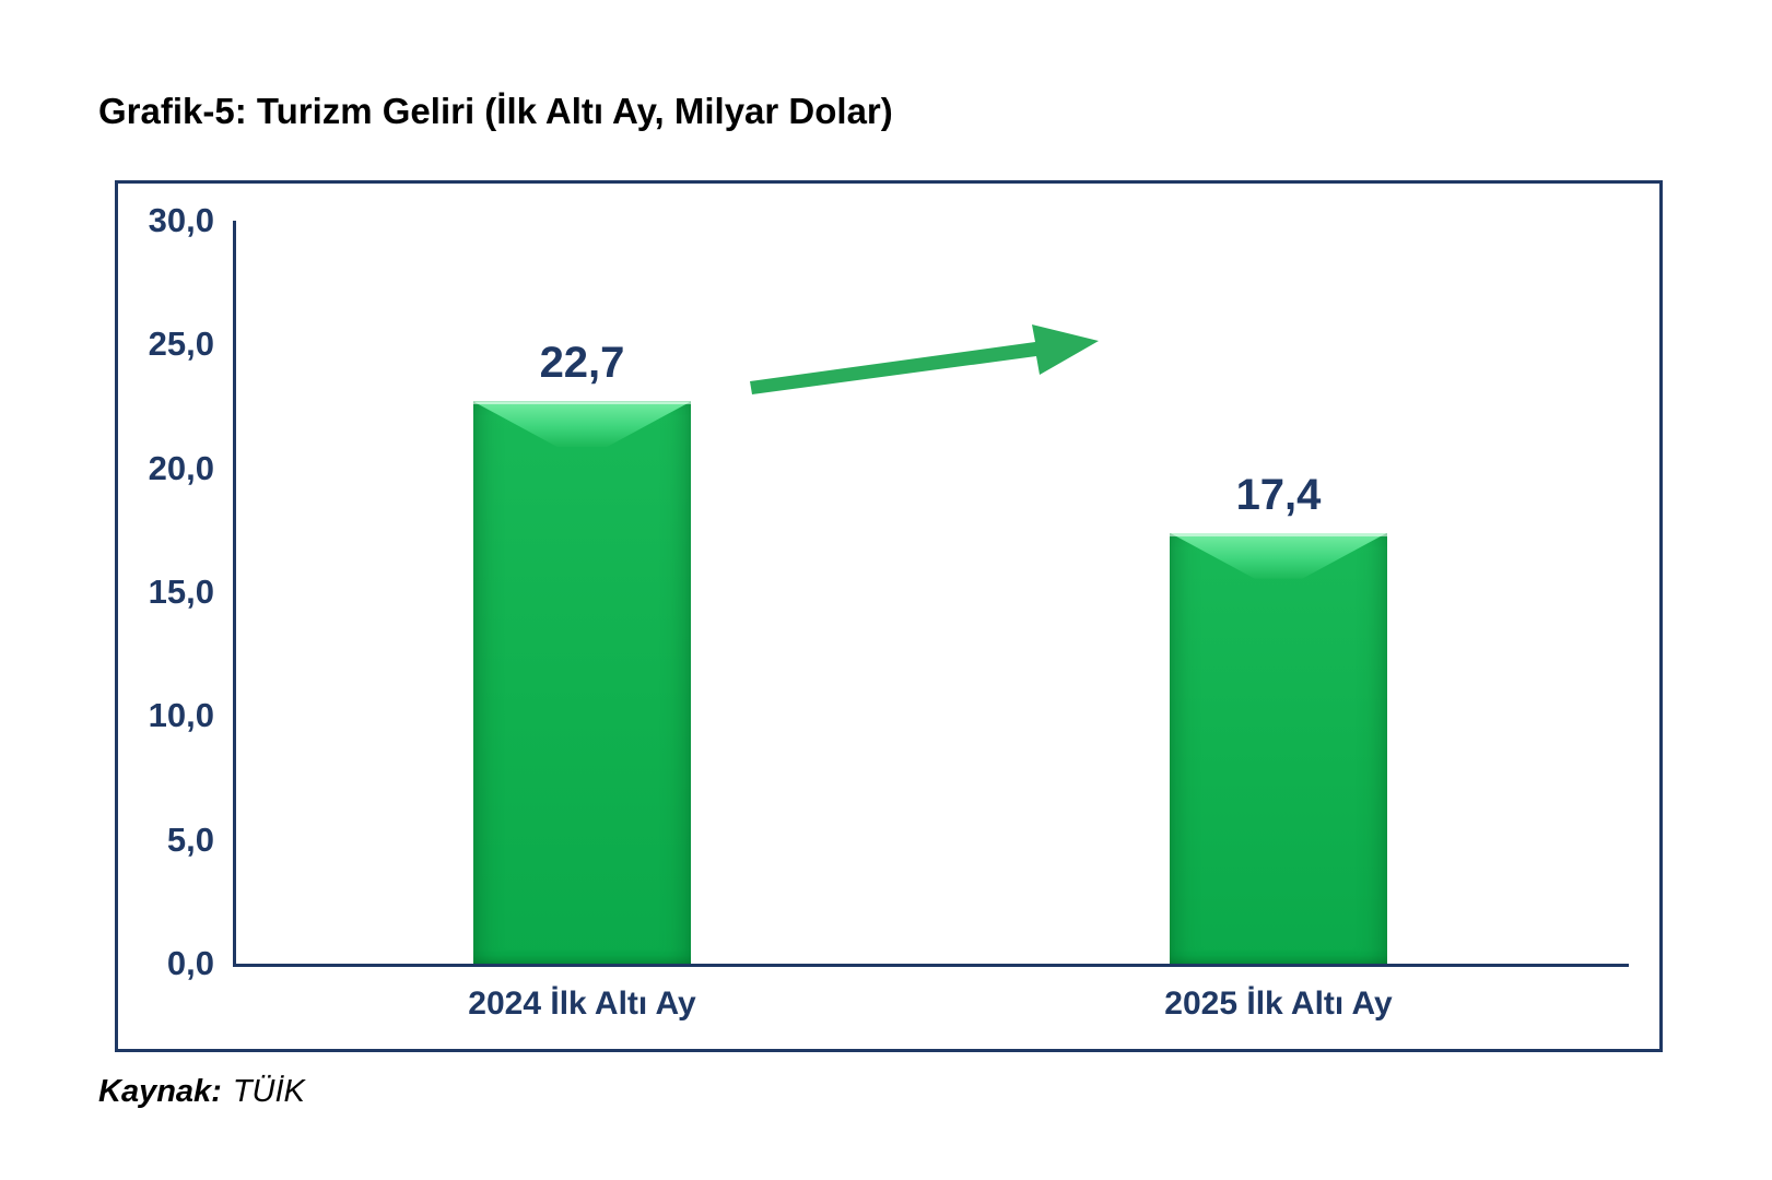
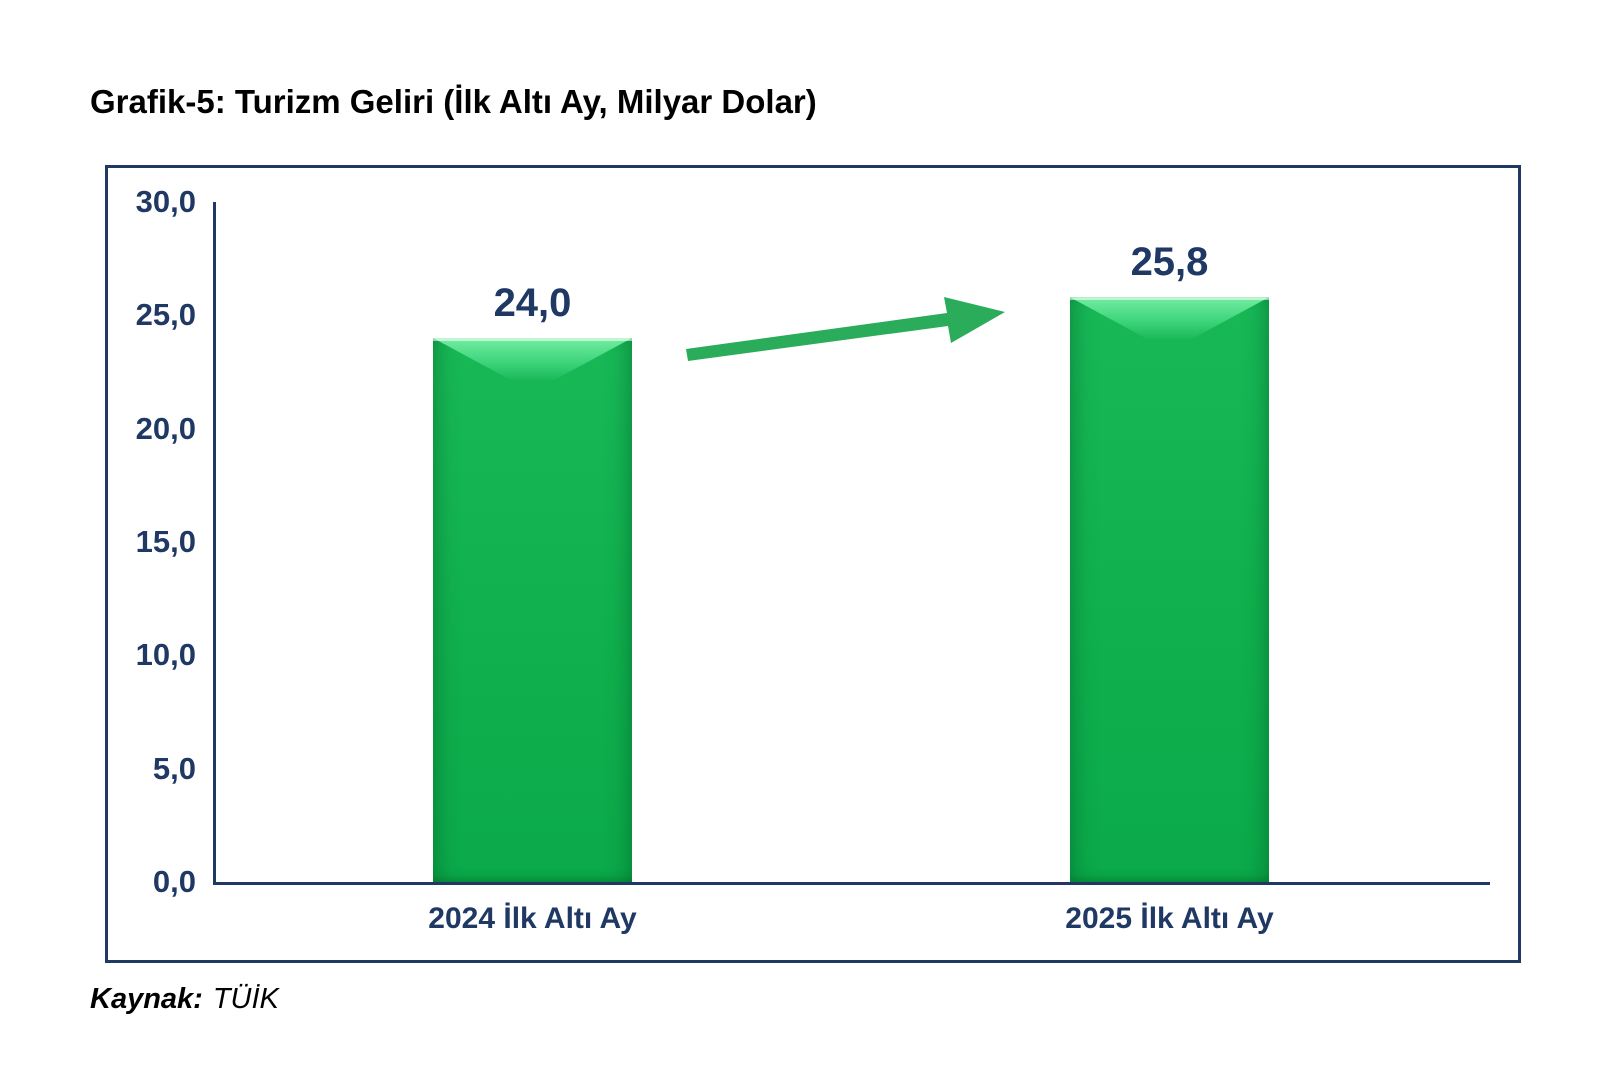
2024 İlk Altı Ay: 22,7 -> 24,0
2025 İlk Altı Ay: 17,4 -> 25,8
